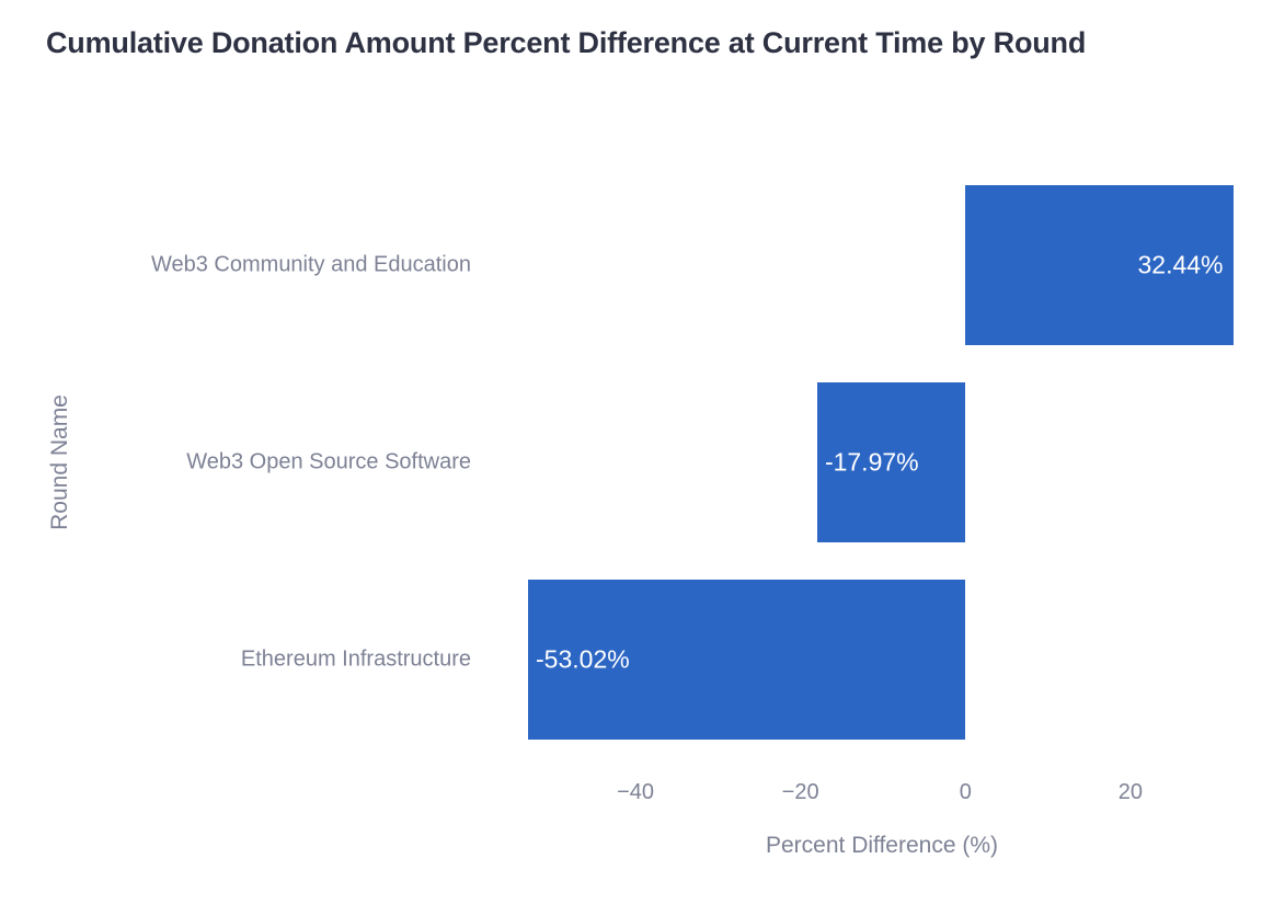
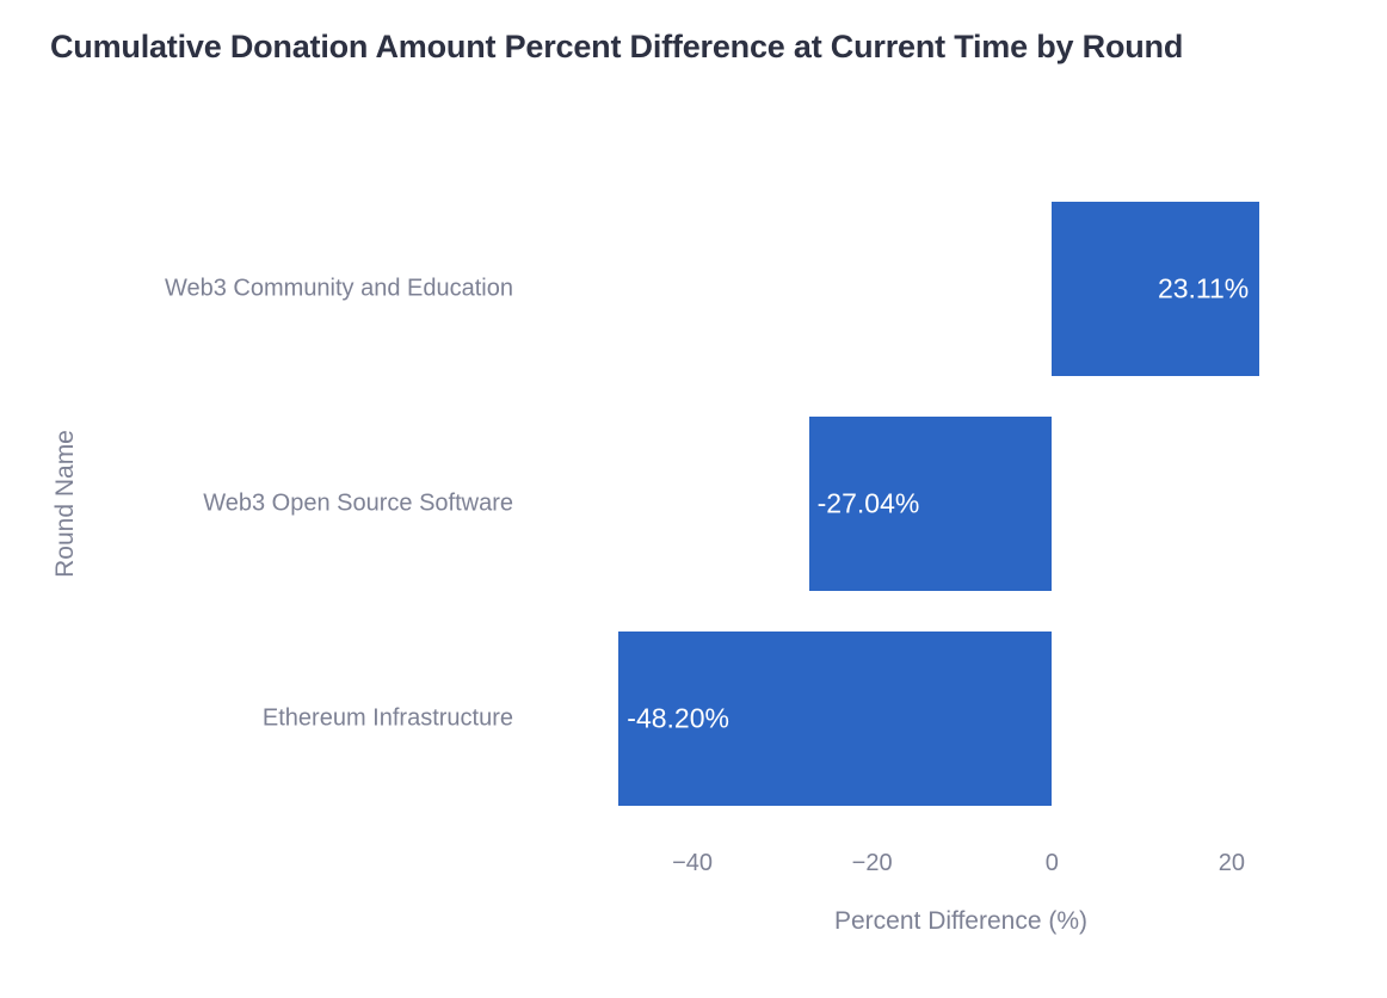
Web3 Community and Education: 32.44% -> 23.11%
Web3 Open Source Software: -17.97% -> -27.04%
Ethereum Infrastructure: -53.02% -> -48.20%
